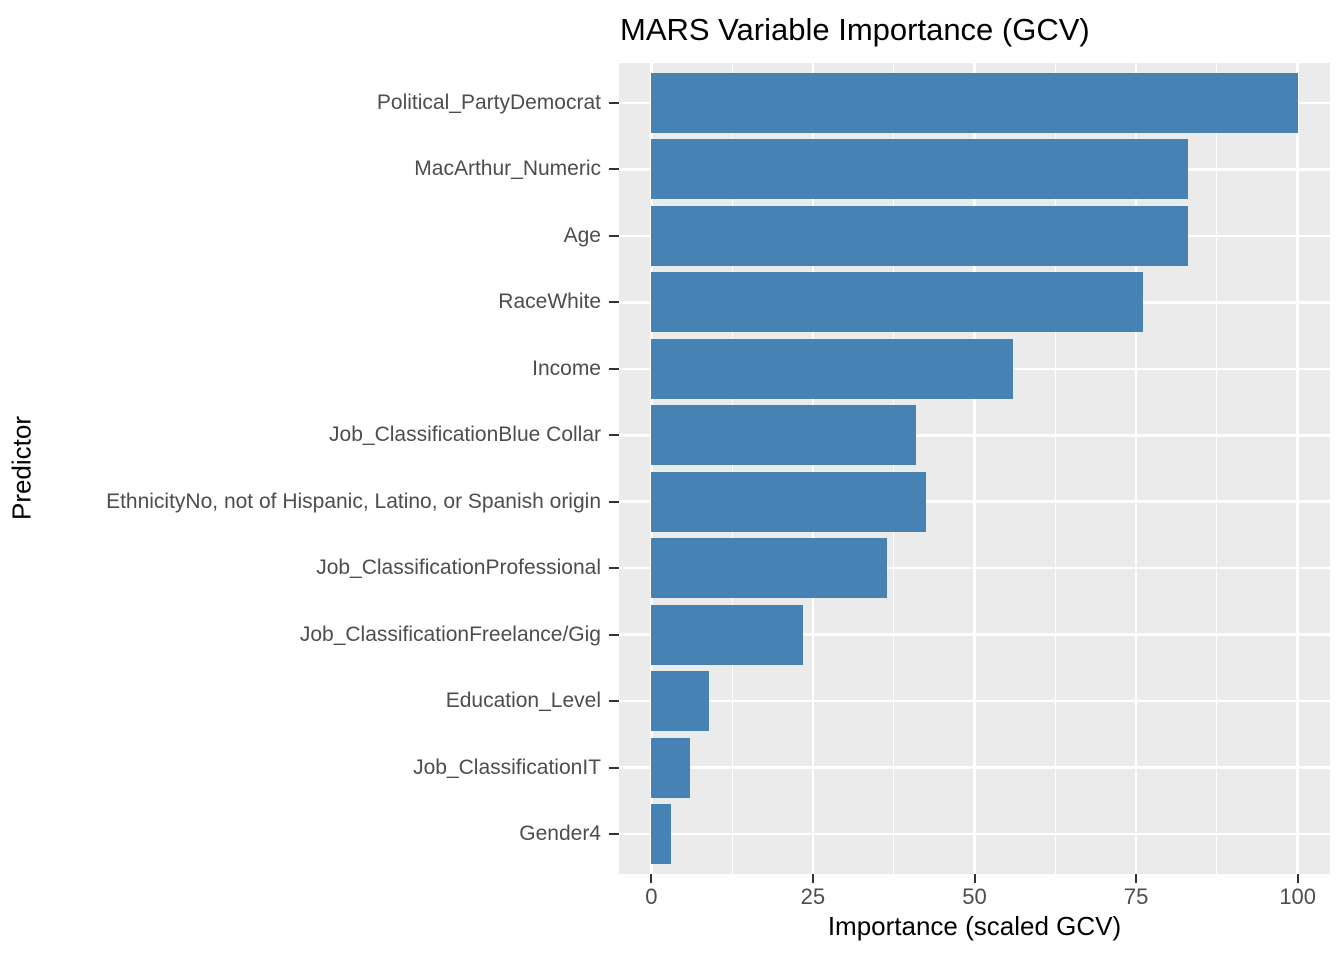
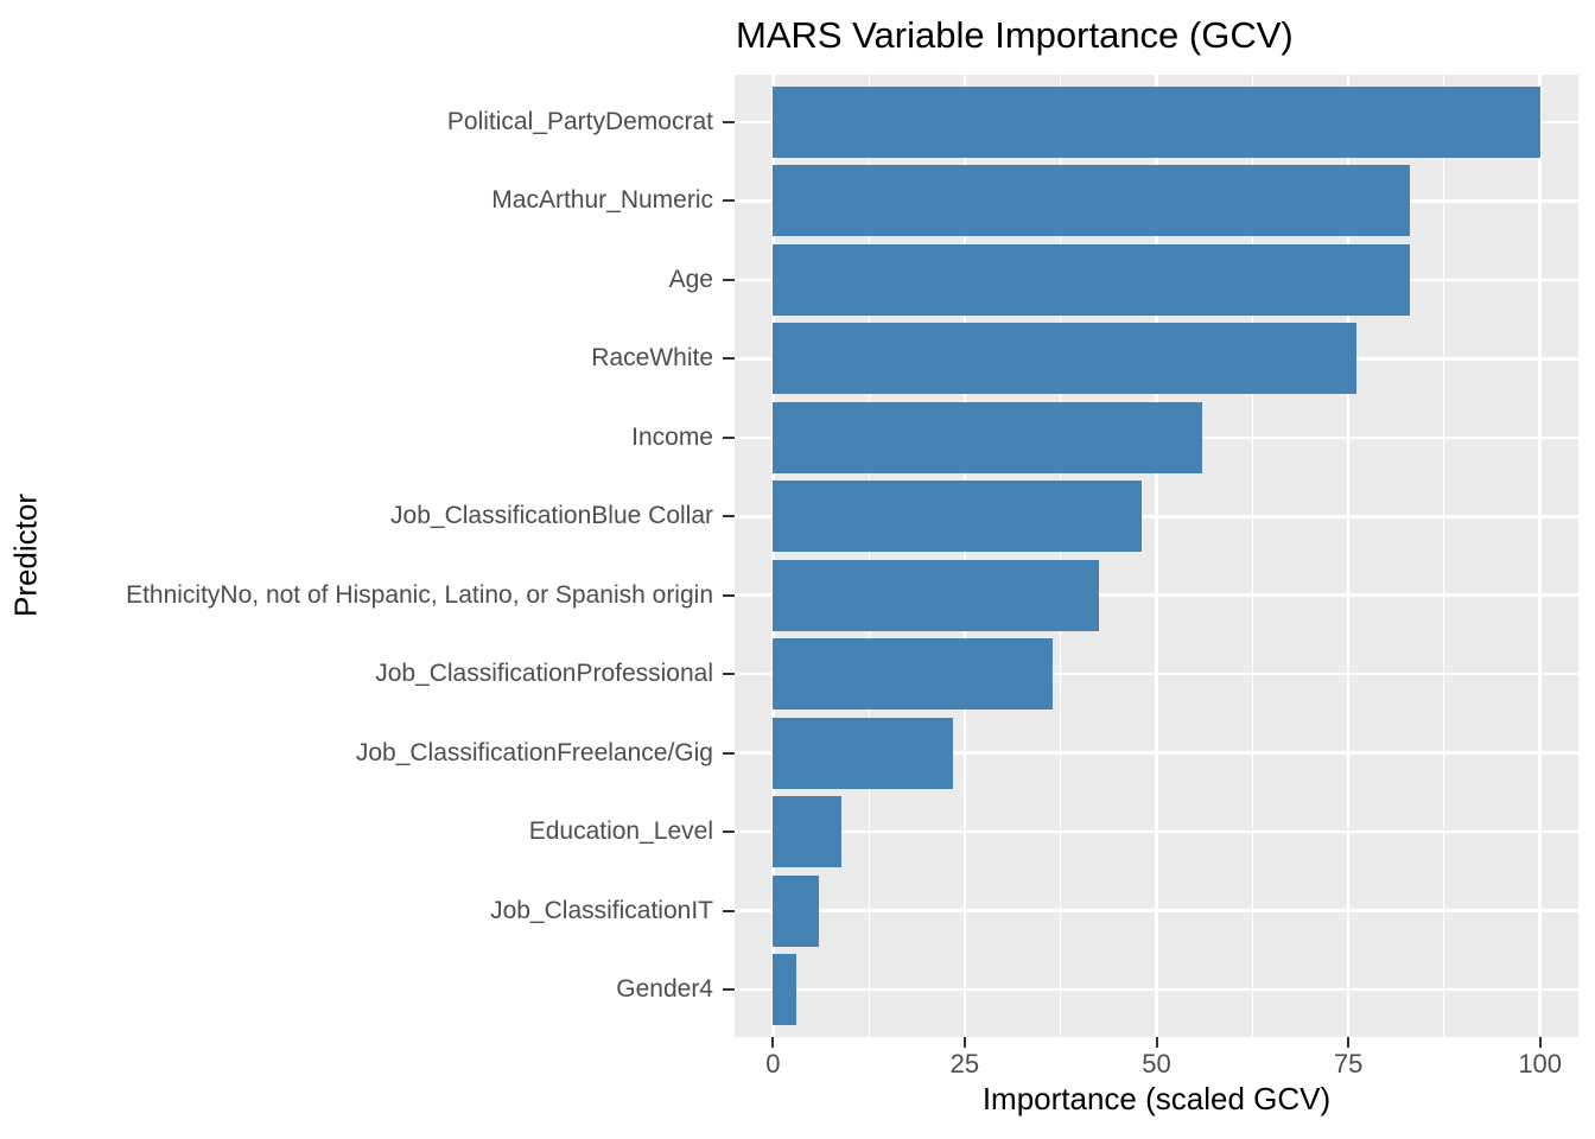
Job_ClassificationBlue Collar: 41 -> 48
